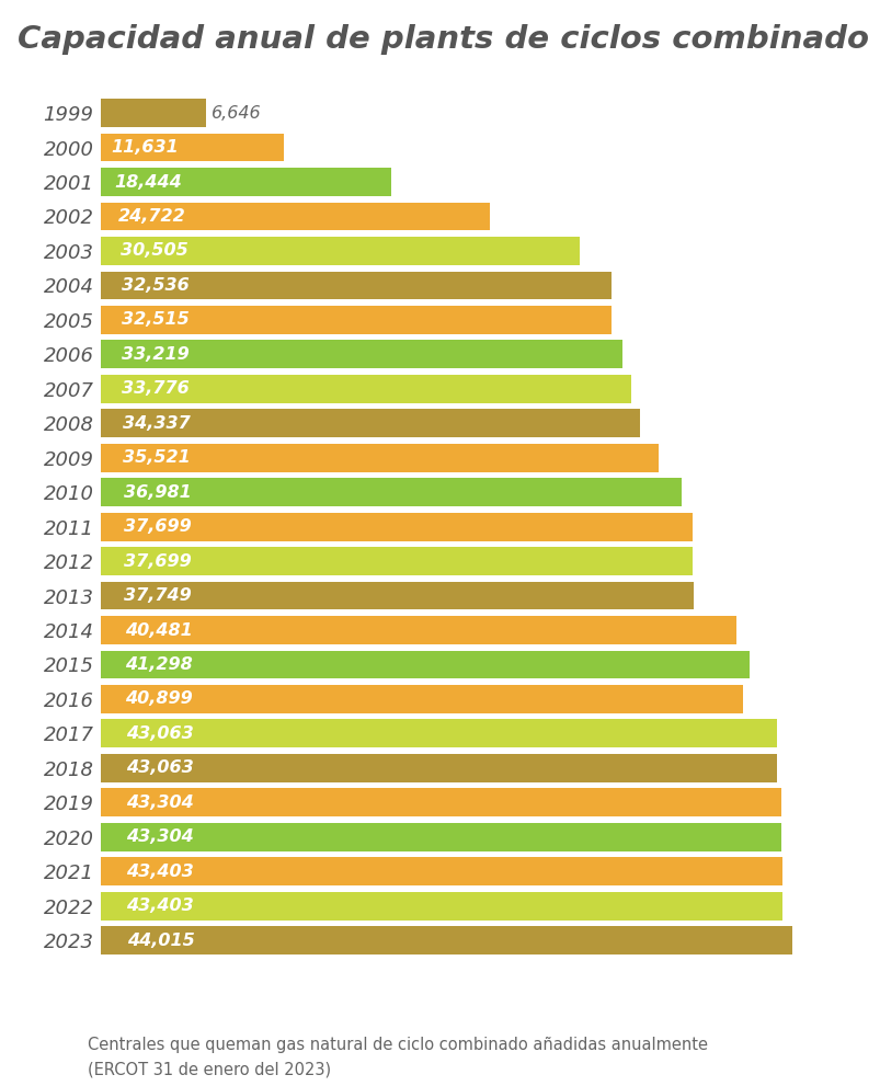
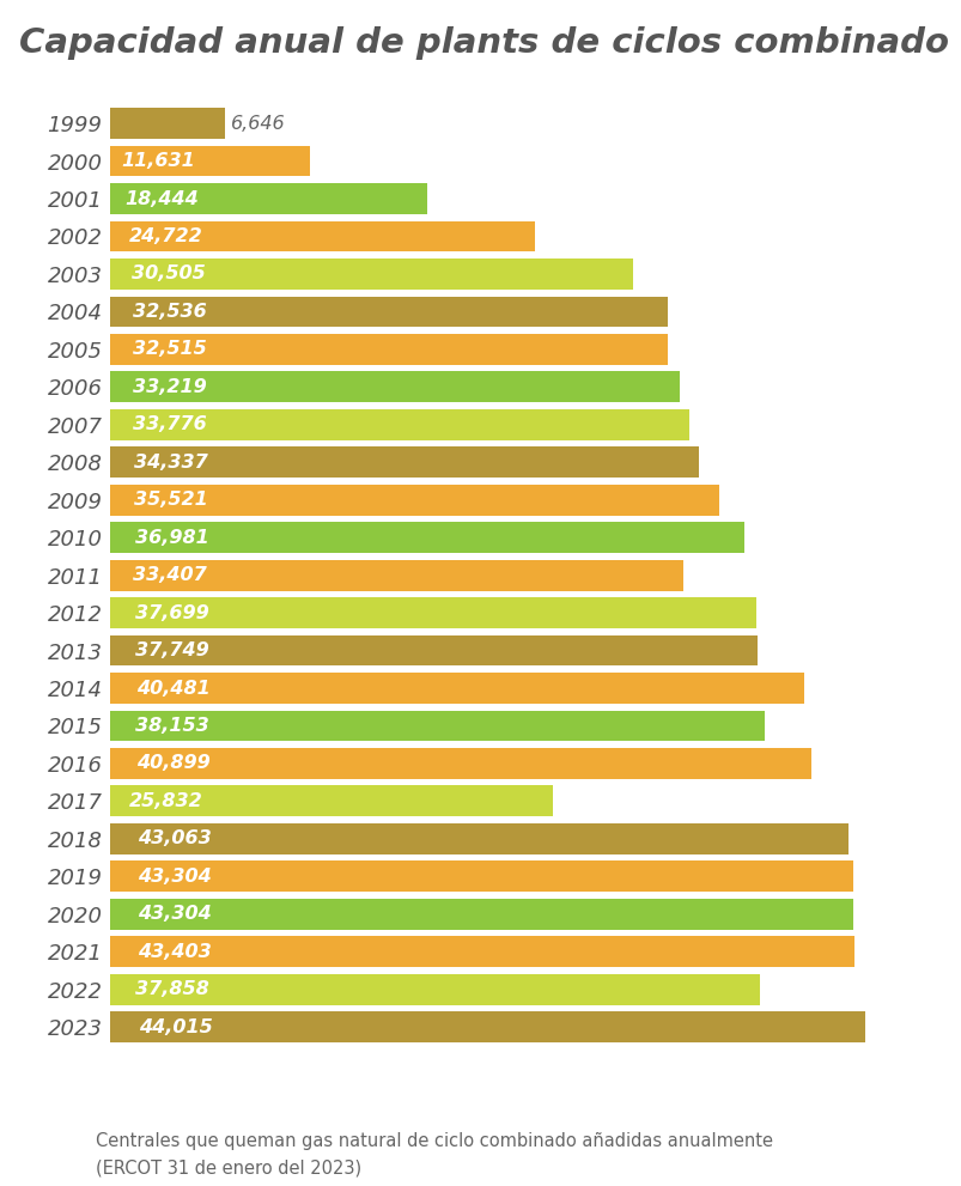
2011: 37,699 -> 33,407
2015: 41,298 -> 38,153
2017: 43,063 -> 25,832
2022: 43,403 -> 37,858
